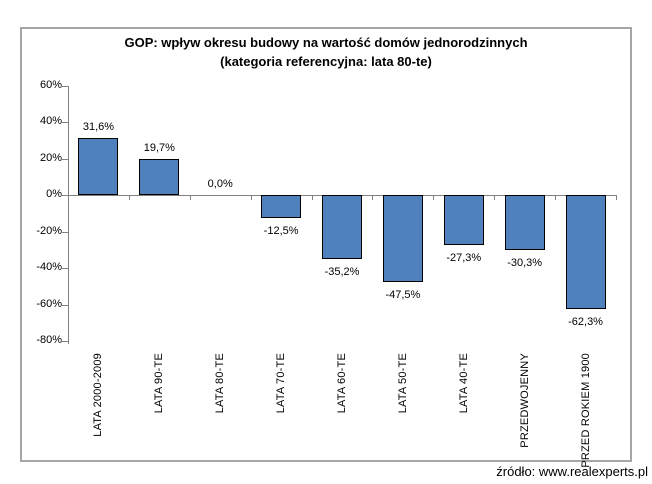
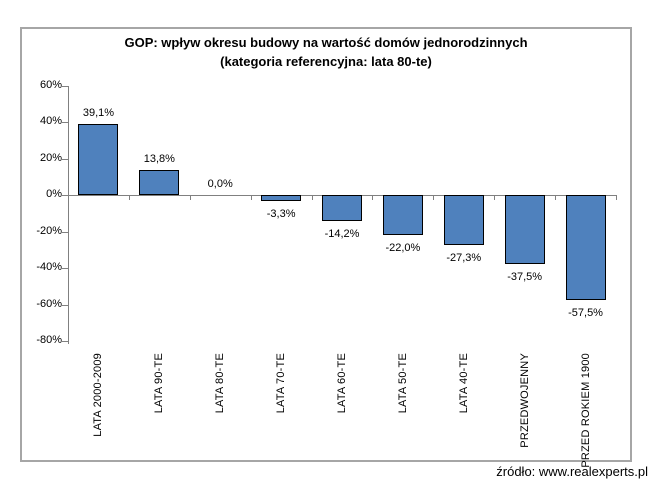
LATA 2000-2009: 31,6% -> 39,1%
LATA 90-TE: 19,7% -> 13,8%
LATA 70-TE: -12,5% -> -3,3%
LATA 60-TE: -35,2% -> -14,2%
LATA 50-TE: -47,5% -> -22,0%
PRZEDWOJENNY: -30,3% -> -37,5%
PRZED ROKIEM 1900: -62,3% -> -57,5%
